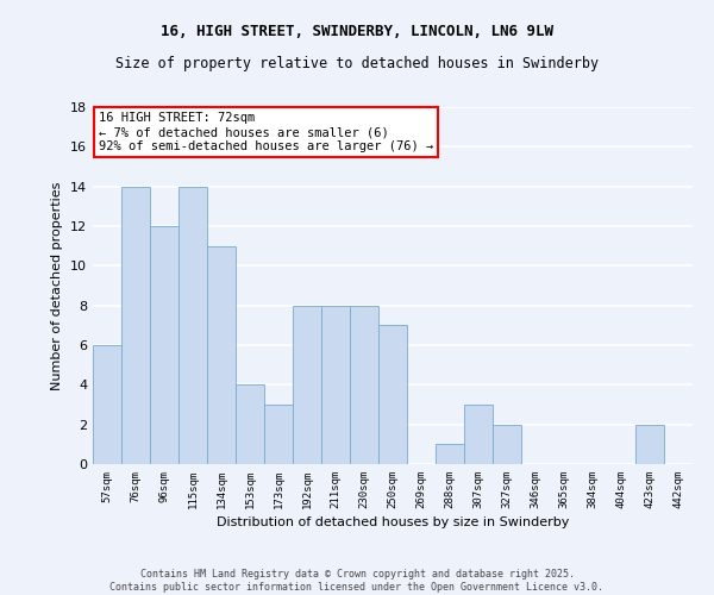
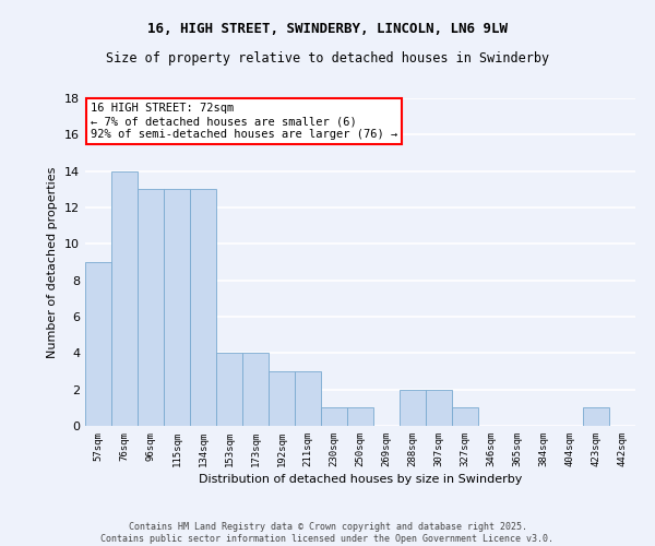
57sqm: 6 -> 9
96sqm: 12 -> 13
115sqm: 14 -> 13
134sqm: 11 -> 13
173sqm: 3 -> 4
192sqm: 8 -> 3
211sqm: 8 -> 3
230sqm: 8 -> 1
250sqm: 7 -> 1
288sqm: 1 -> 2
307sqm: 3 -> 2
327sqm: 2 -> 1
423sqm: 2 -> 1
